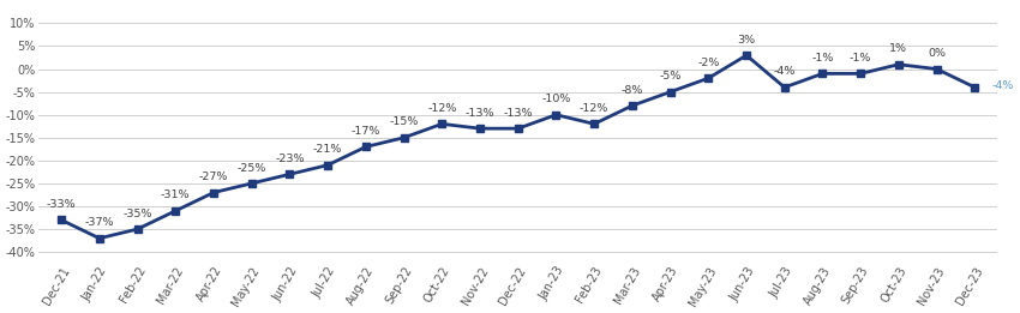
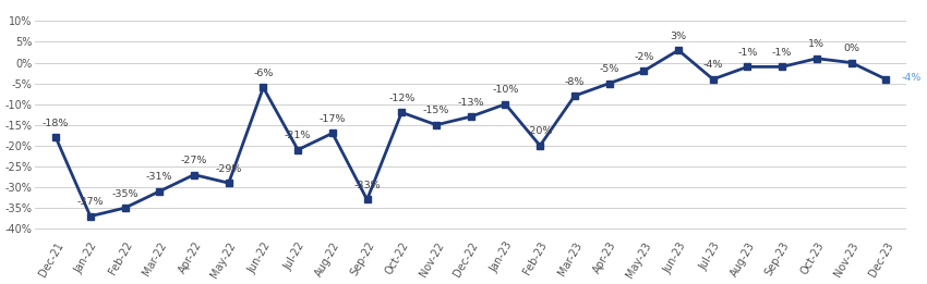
Dec-21: -33% -> -18%
May-22: -25% -> -29%
Jun-22: -23% -> -6%
Sep-22: -15% -> -33%
Nov-22: -13% -> -15%
Feb-23: -12% -> -20%
